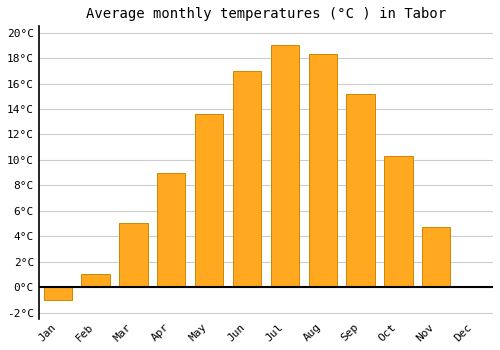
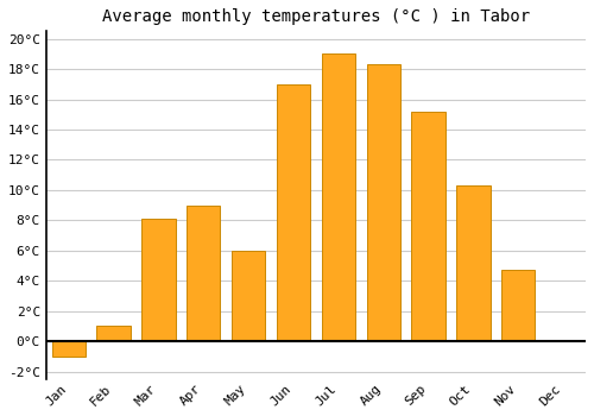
Mar: 5.0°C -> 8.1°C
May: 13.6°C -> 6.0°C
